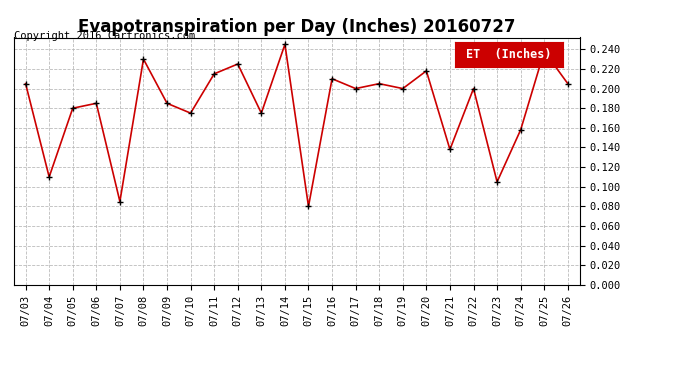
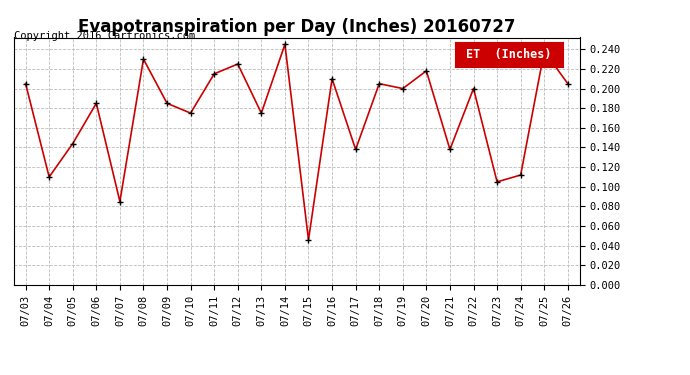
07/05: 0.180 -> 0.144
07/15: 0.080 -> 0.046
07/17: 0.200 -> 0.138
07/24: 0.158 -> 0.112
